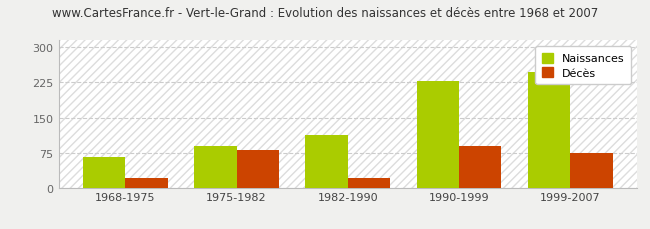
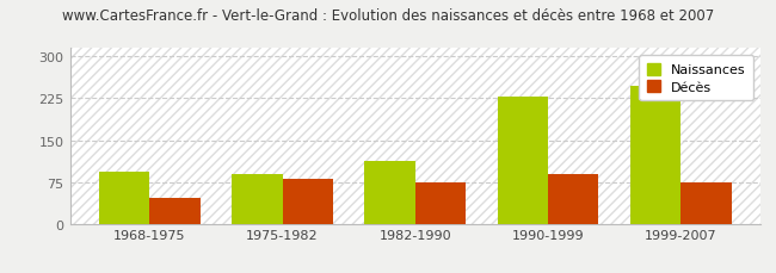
Naissances/1968-1975: 65 -> 93
Décès/1968-1975: 20 -> 47
Décès/1982-1990: 20 -> 73
